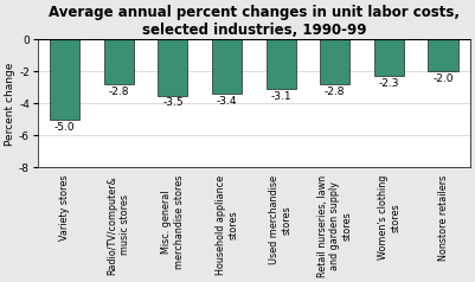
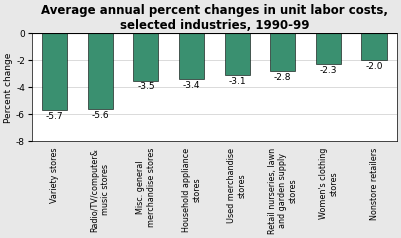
Variety stores: -5.0 -> -5.7
Radio/TV/computer& music stores: -2.8 -> -5.6
